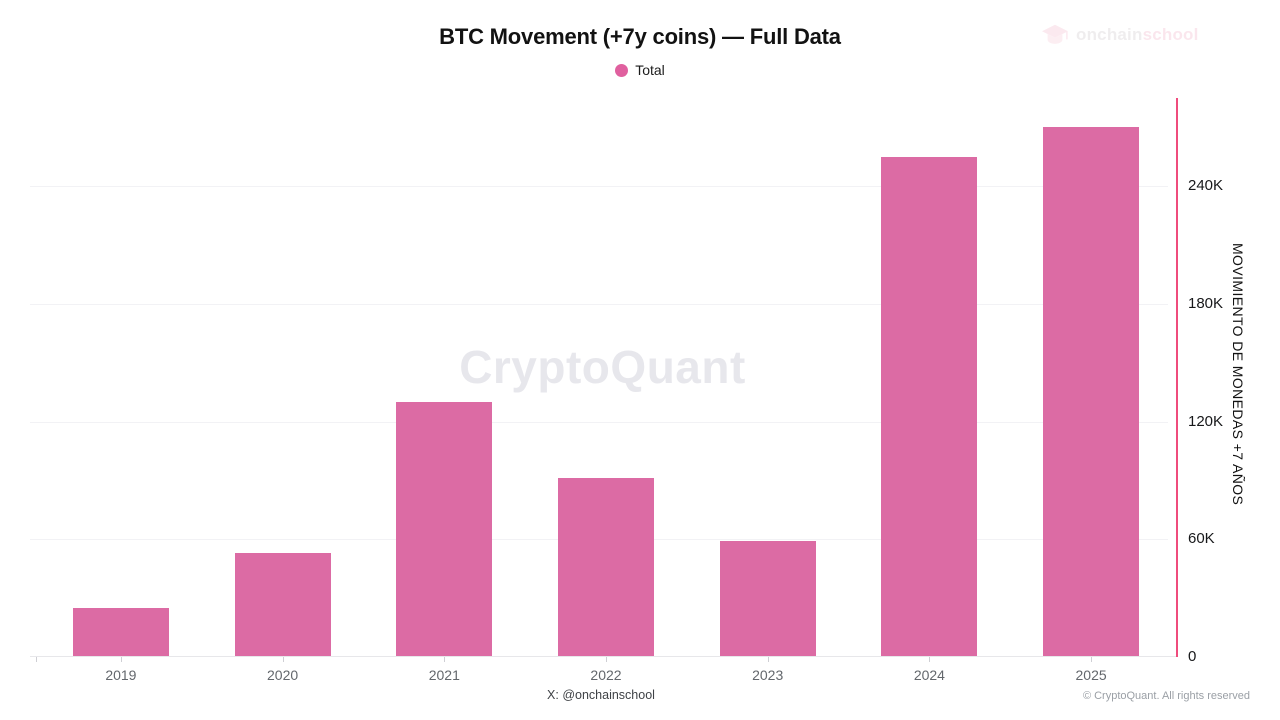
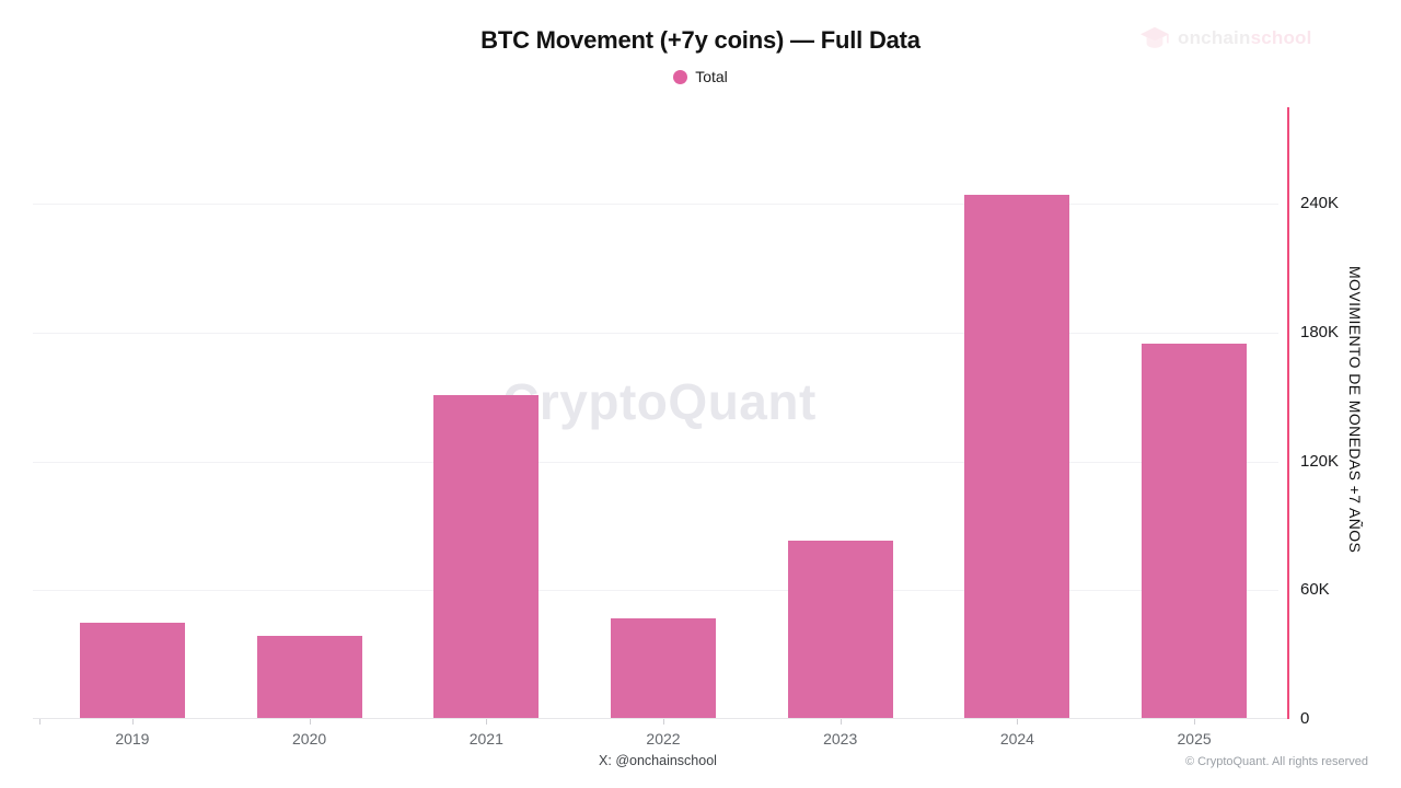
2019: 25K -> 45K
2020: 53K -> 39K
2021: 130K -> 151K
2022: 91K -> 47K
2023: 59K -> 83K
2024: 255K -> 244K
2025: 270K -> 175K
